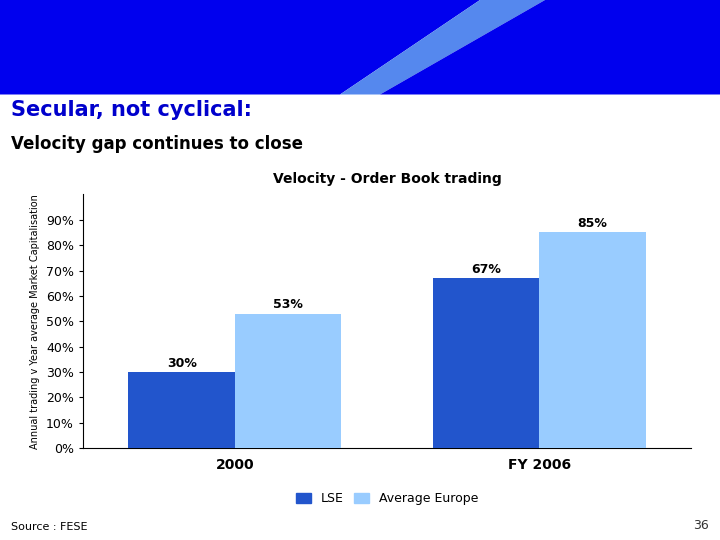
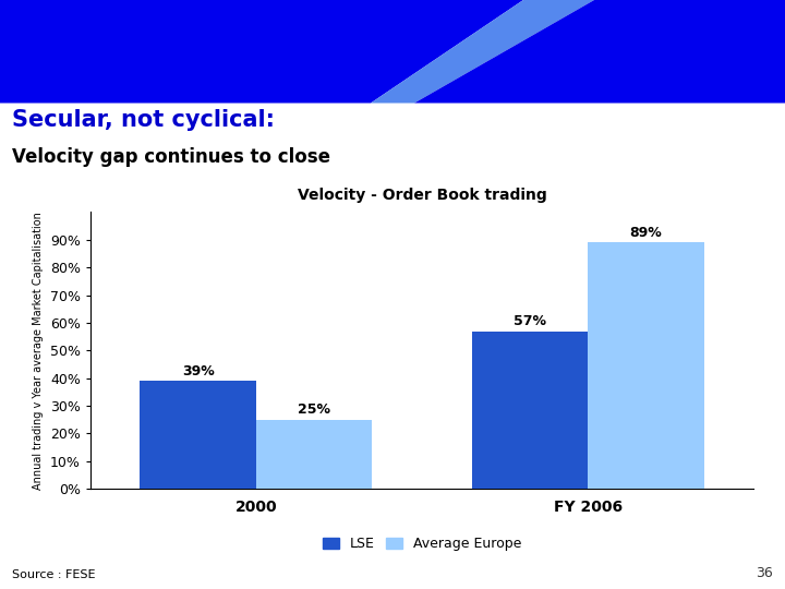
LSE/2000: 30% -> 39%
Average Europe/2000: 53% -> 25%
LSE/FY 2006: 67% -> 57%
Average Europe/FY 2006: 85% -> 89%
